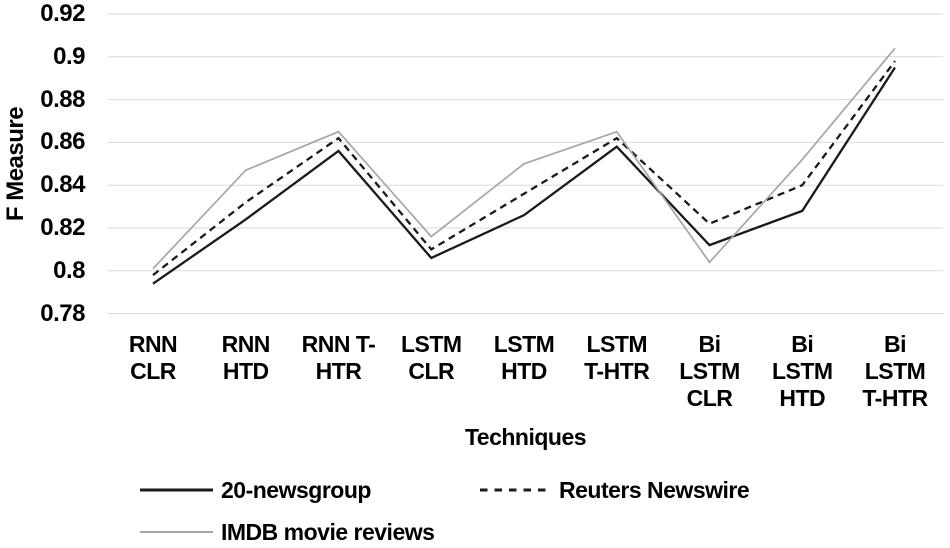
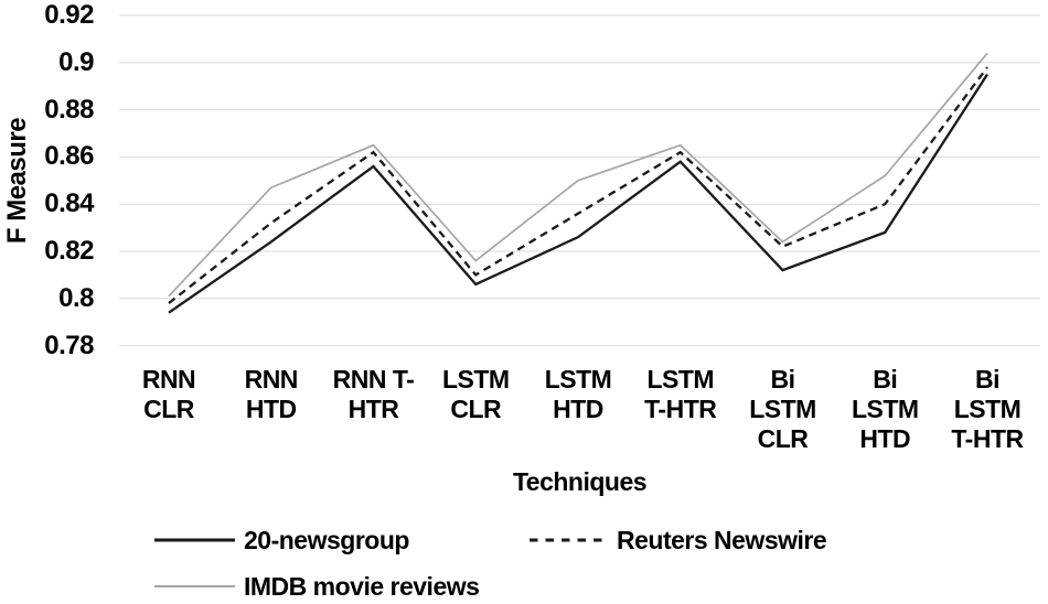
IMDB movie reviews/Bi LSTM CLR: 0.804 -> 0.824
